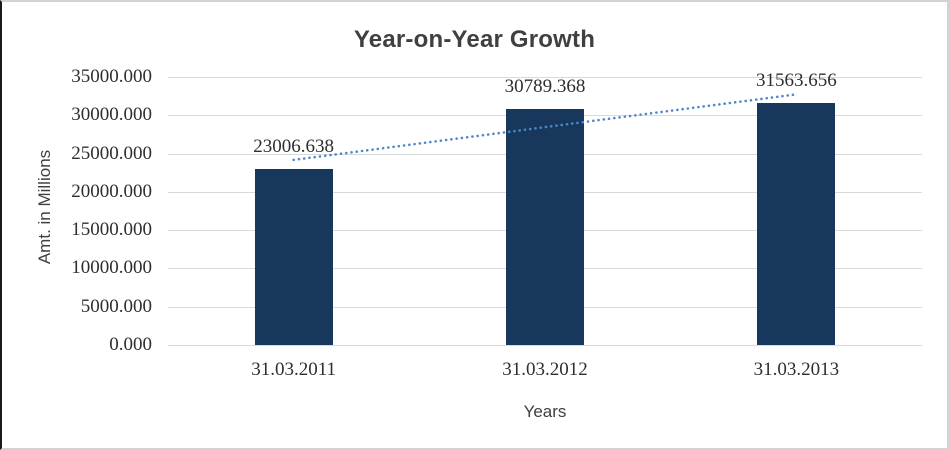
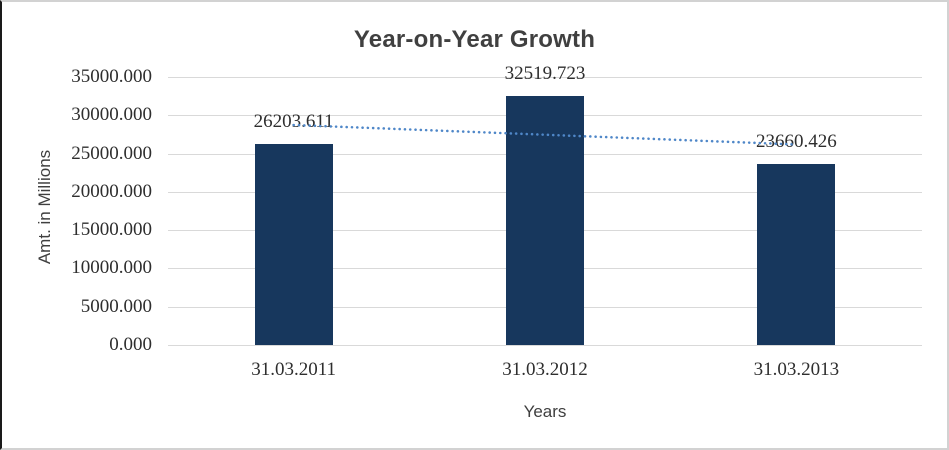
31.03.2011: 23006.638 -> 26203.611
31.03.2012: 30789.368 -> 32519.723
31.03.2013: 31563.656 -> 23660.426
